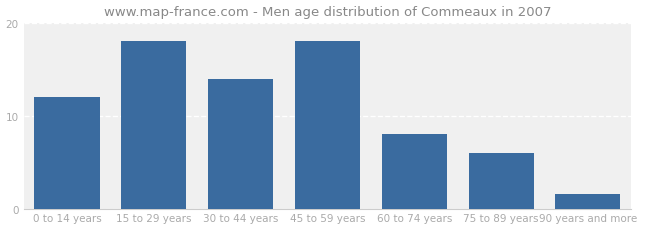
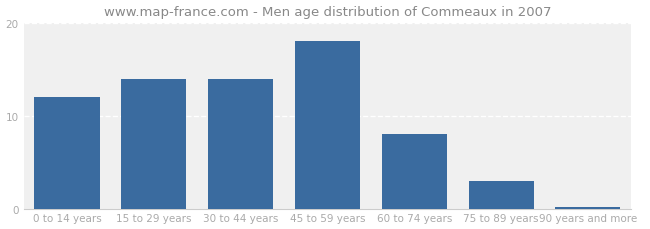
15 to 29 years: 18.0 -> 14.0
75 to 89 years: 6.0 -> 3.0
90 years and more: 1.6 -> 0.2
